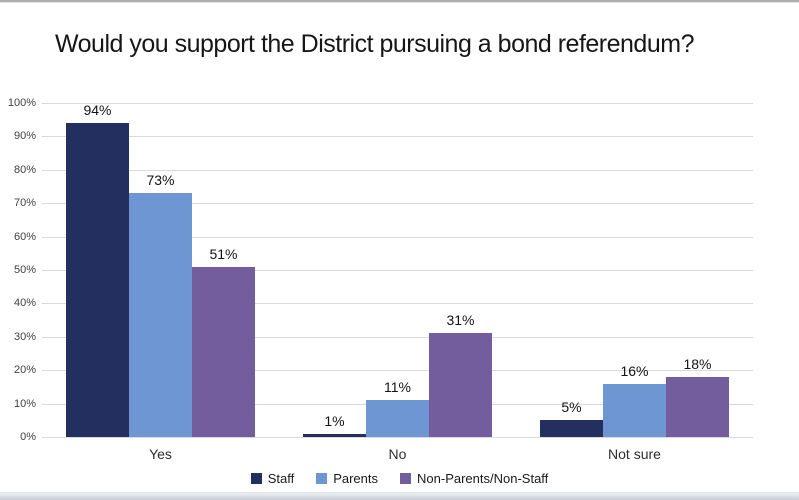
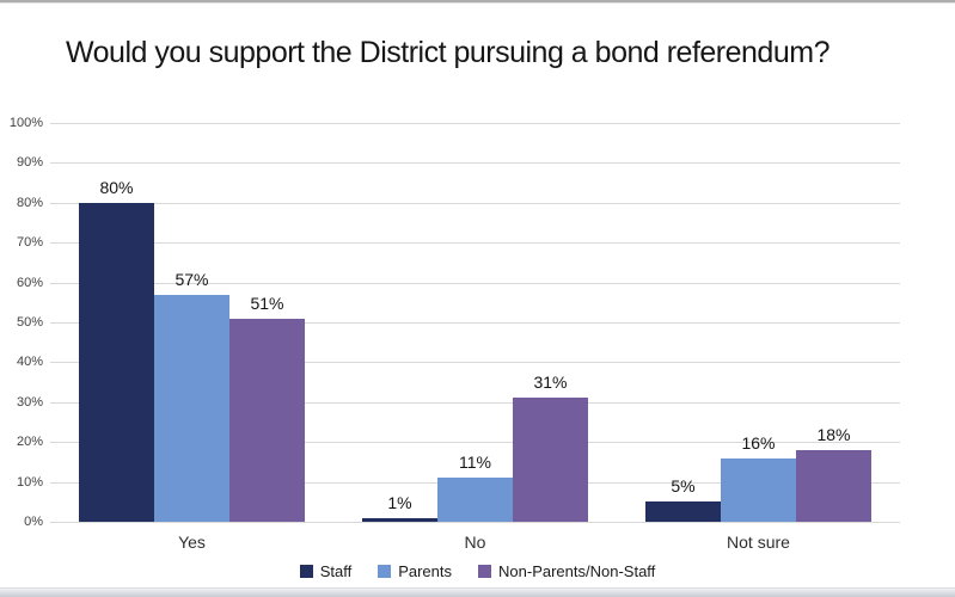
Staff/Yes: 94% -> 80%
Parents/Yes: 73% -> 57%
